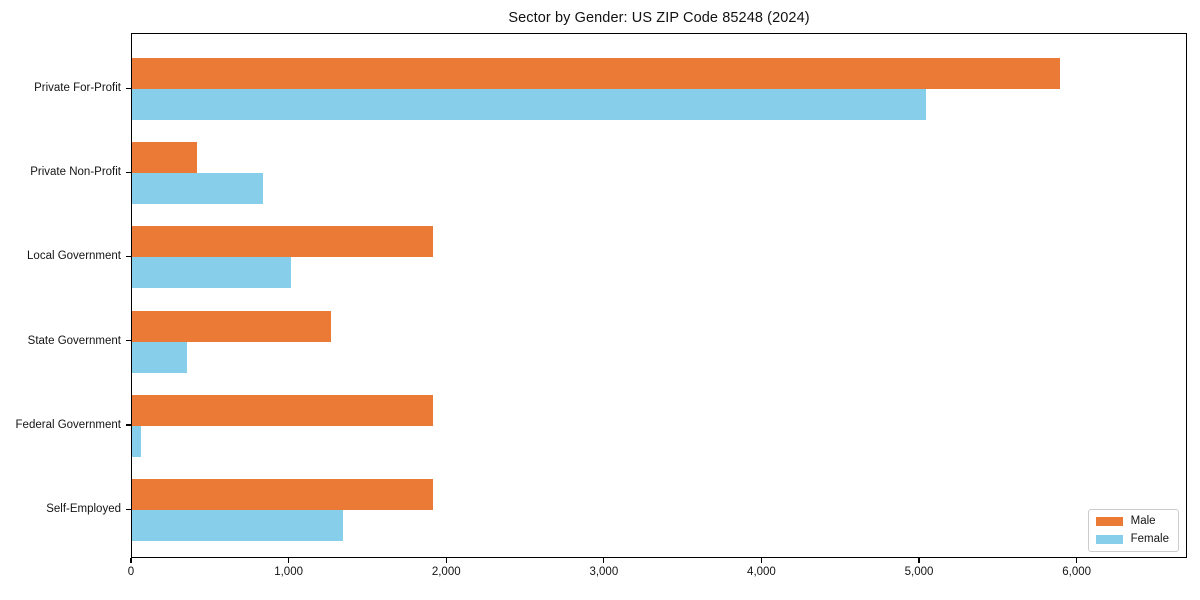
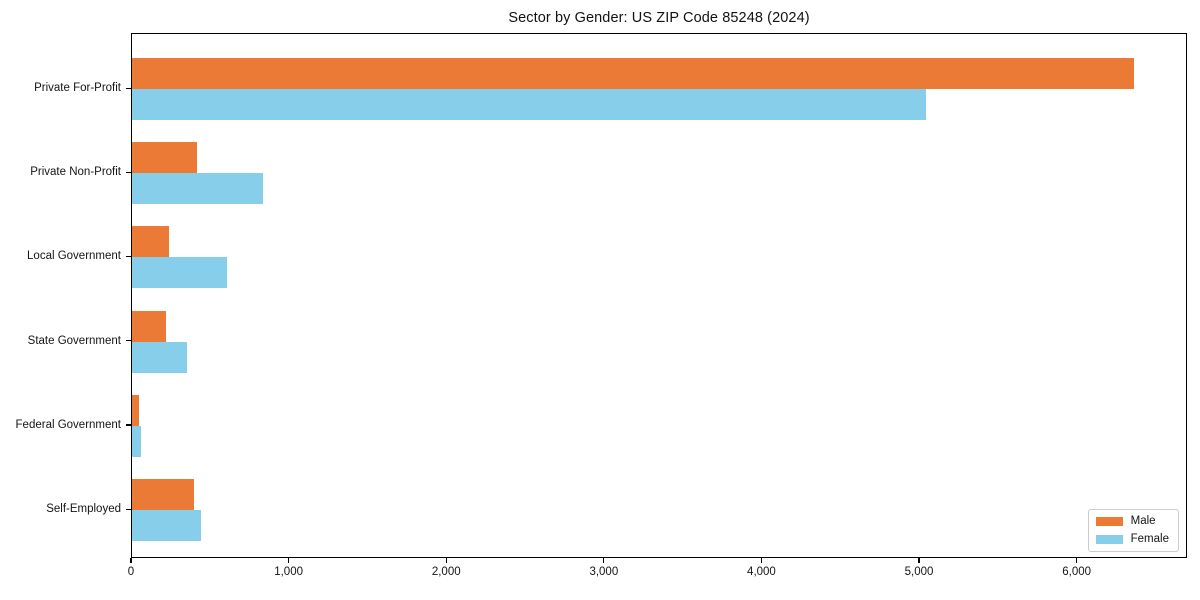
Male/Private For-Profit: 5890 -> 6360
Male/Local Government: 1910 -> 240
Female/Local Government: 1010 -> 600
Male/State Government: 1260 -> 220
Male/Federal Government: 1910 -> 40
Male/Self-Employed: 1910 -> 390
Female/Self-Employed: 1340 -> 440
